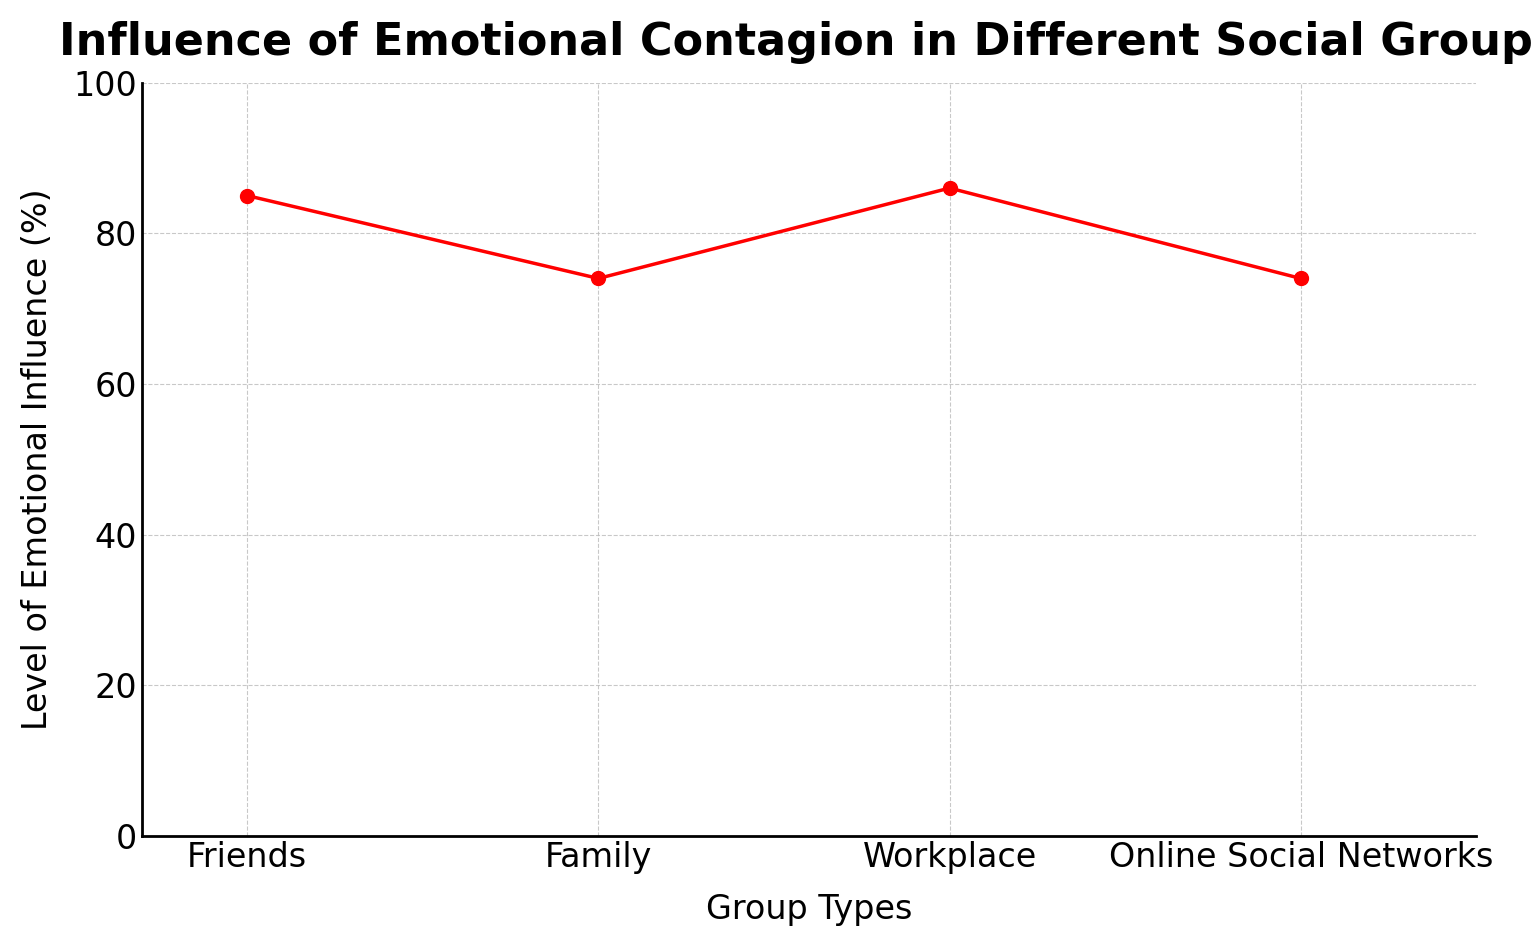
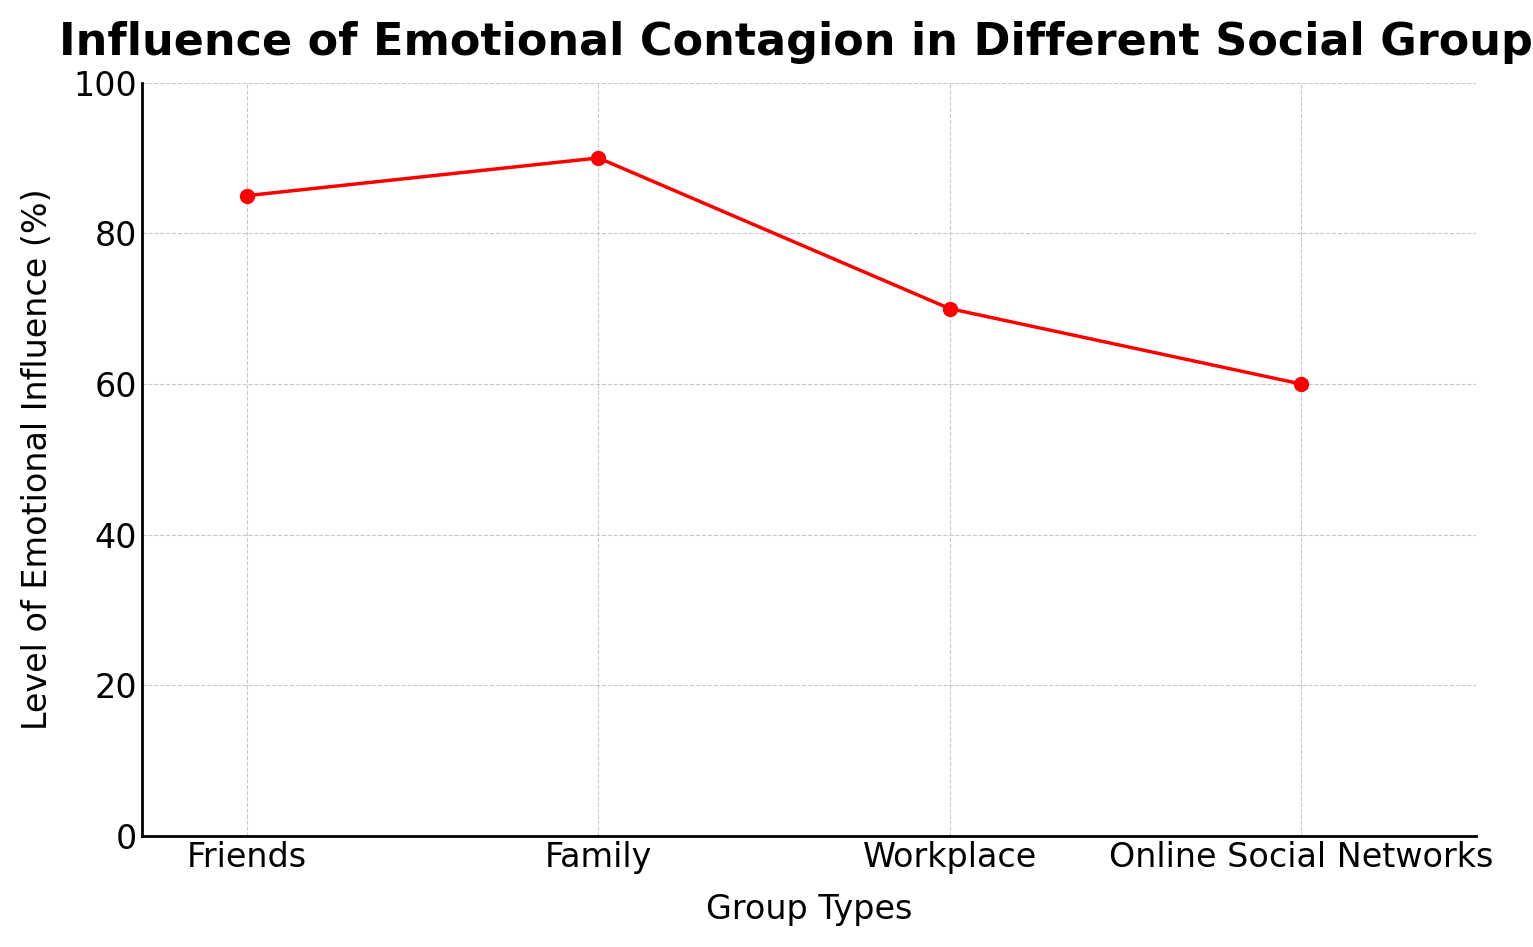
Family: 74 -> 90
Workplace: 86 -> 70
Online Social Networks: 74 -> 60
